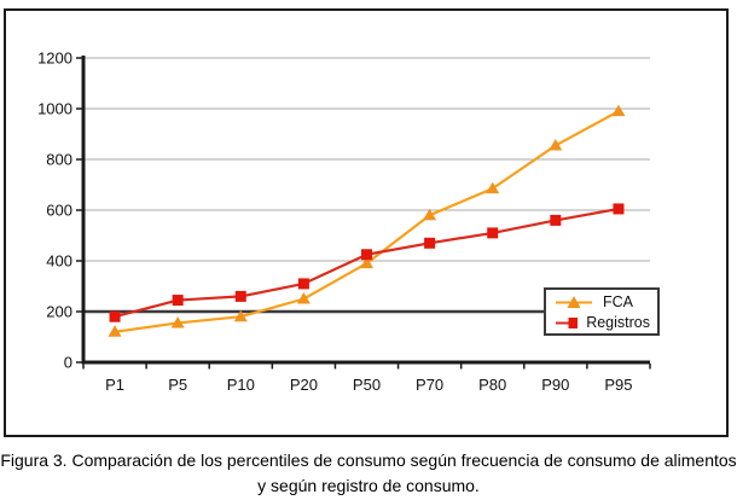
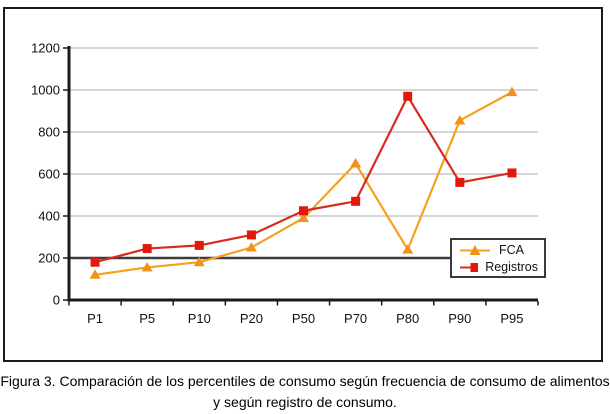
FCA/P70: 580 -> 650
FCA/P80: 680 -> 240
Registros/P80: 510 -> 970
